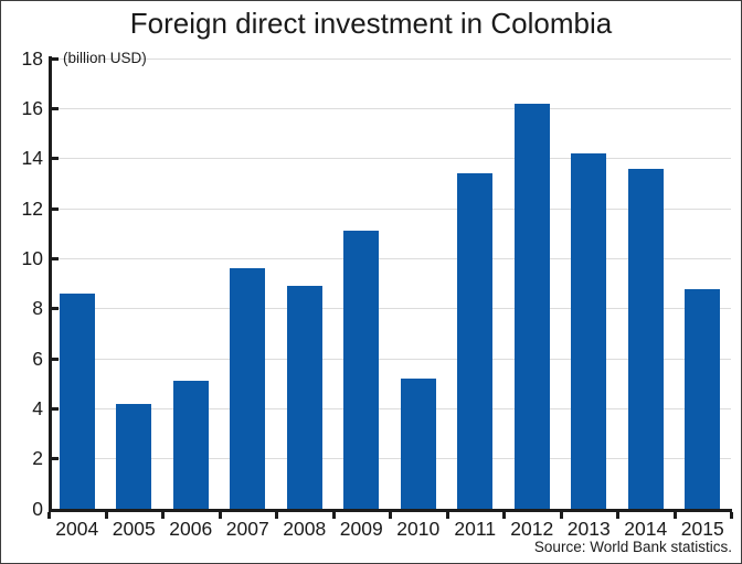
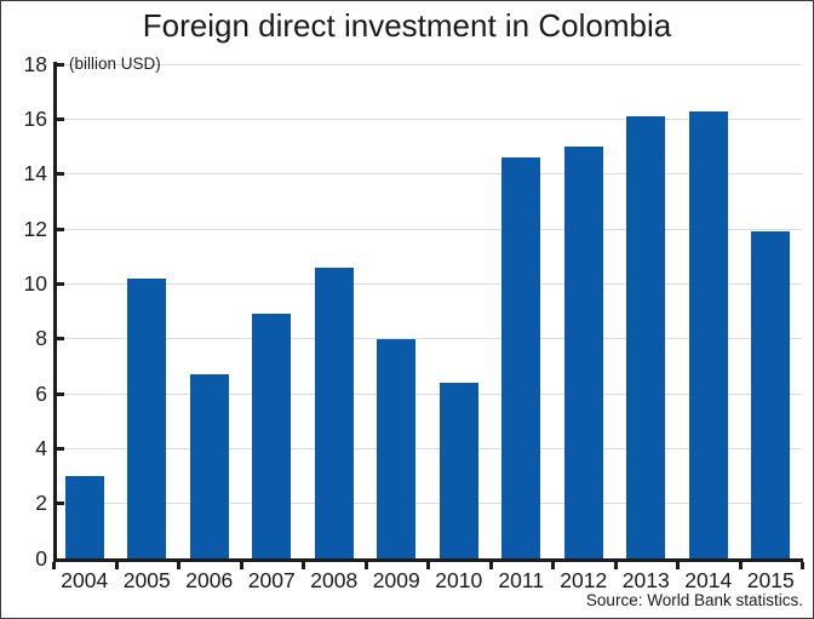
2004: 8.6 -> 3.0
2005: 4.2 -> 10.2
2006: 5.1 -> 6.7
2007: 9.6 -> 8.9
2008: 8.9 -> 10.6
2009: 11.1 -> 8.0
2010: 5.2 -> 6.4
2011: 13.4 -> 14.6
2012: 16.2 -> 15.0
2013: 14.2 -> 16.1
2014: 13.6 -> 16.3
2015: 8.8 -> 11.9
